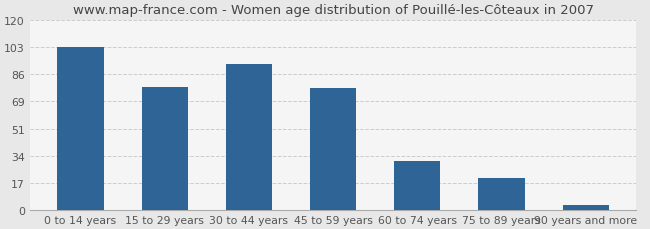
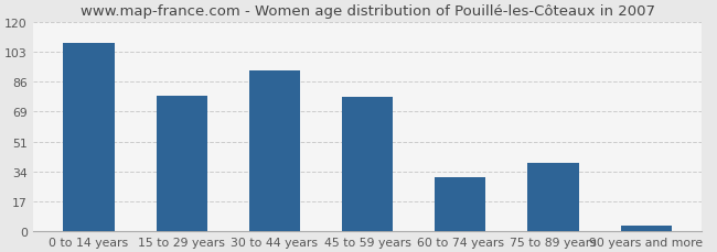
0 to 14 years: 103 -> 108
75 to 89 years: 20 -> 39
